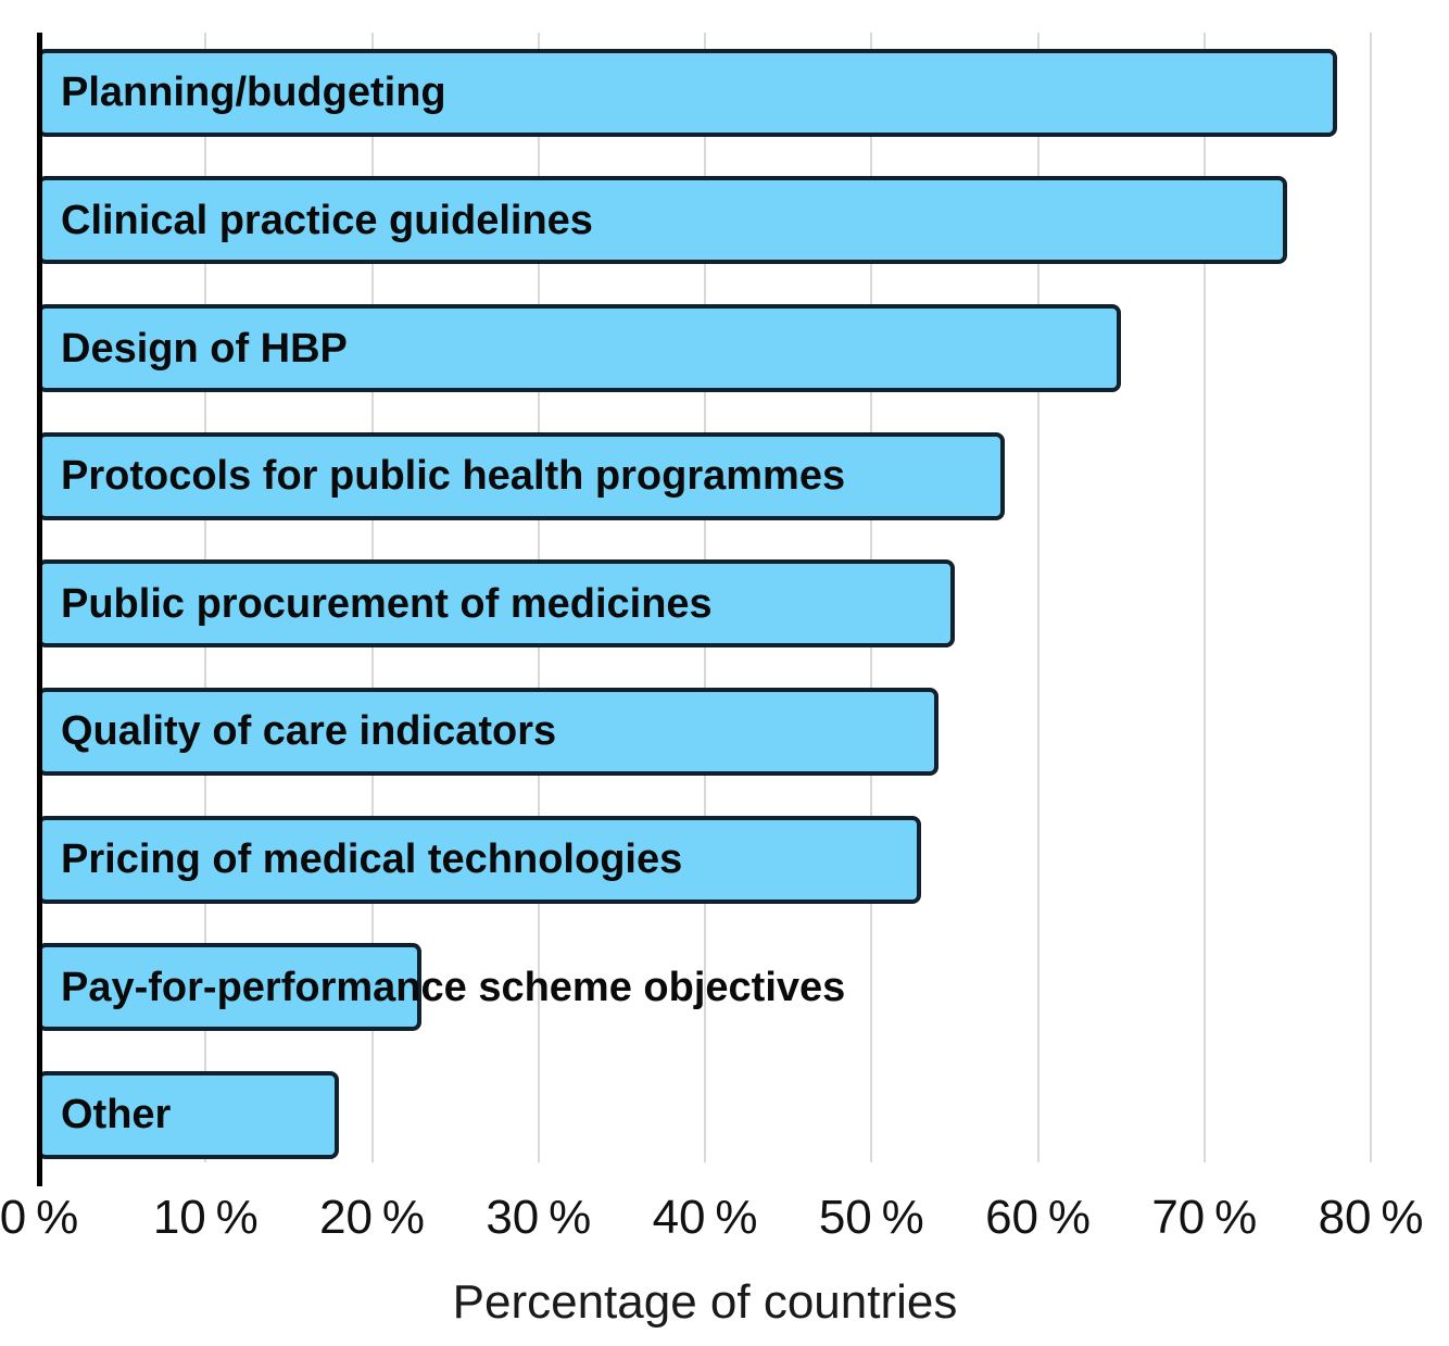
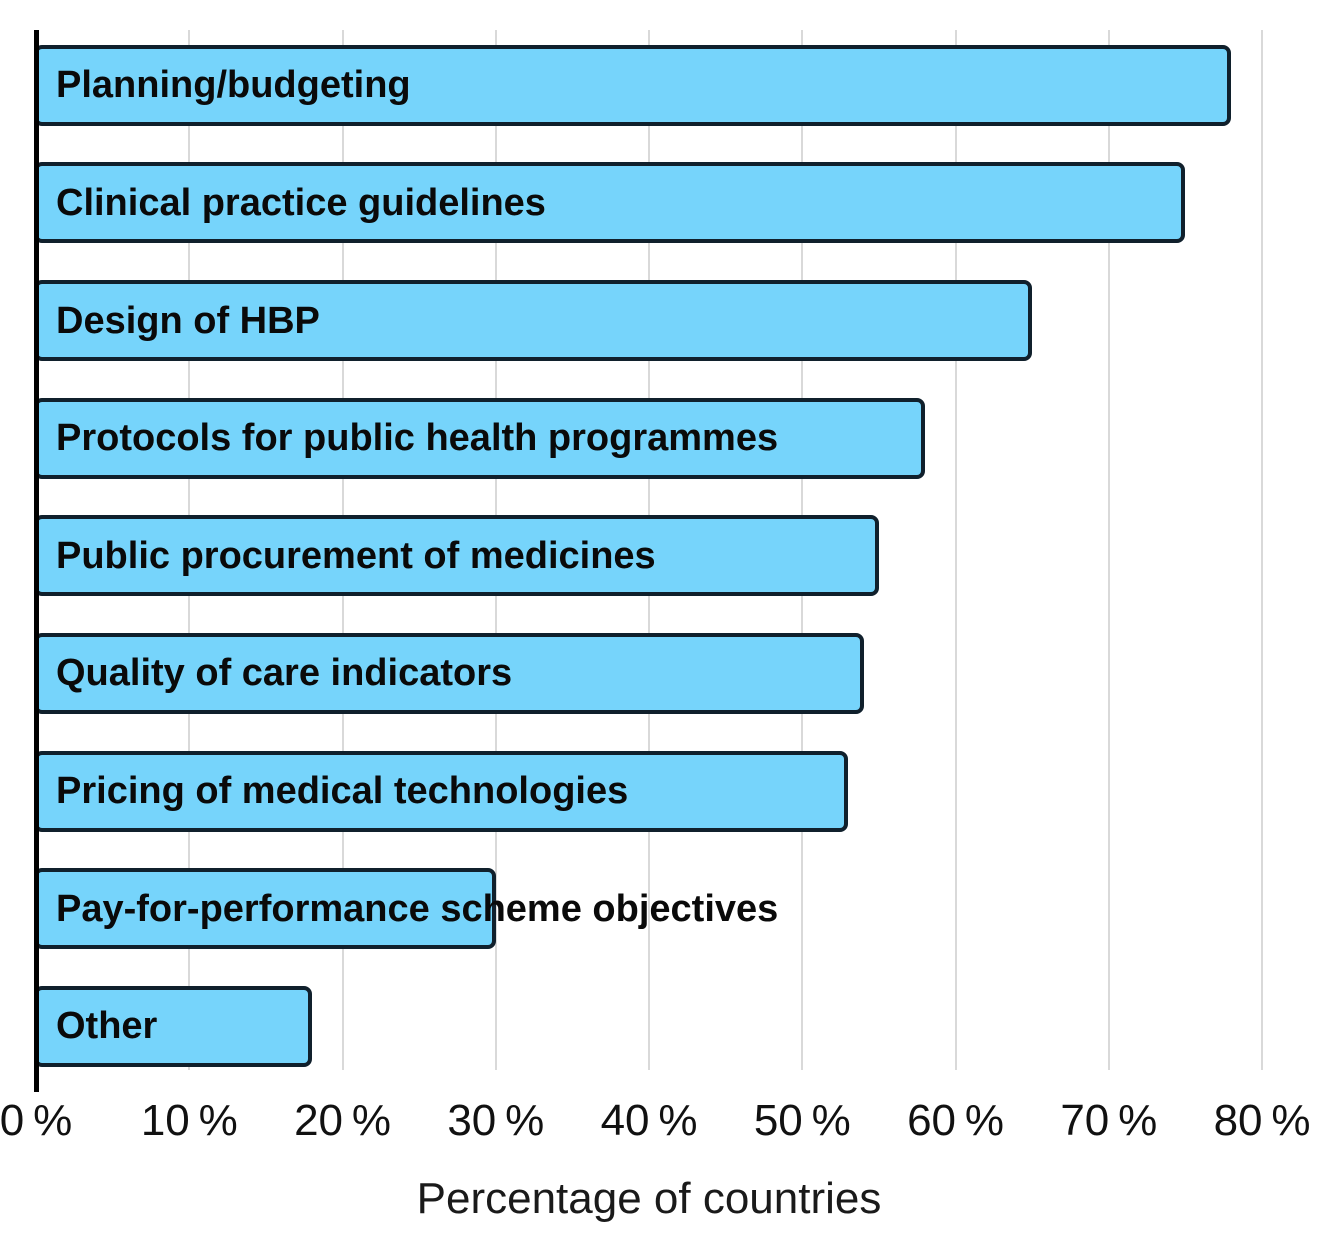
Pay-for-performance scheme objectives: 23% -> 30%
